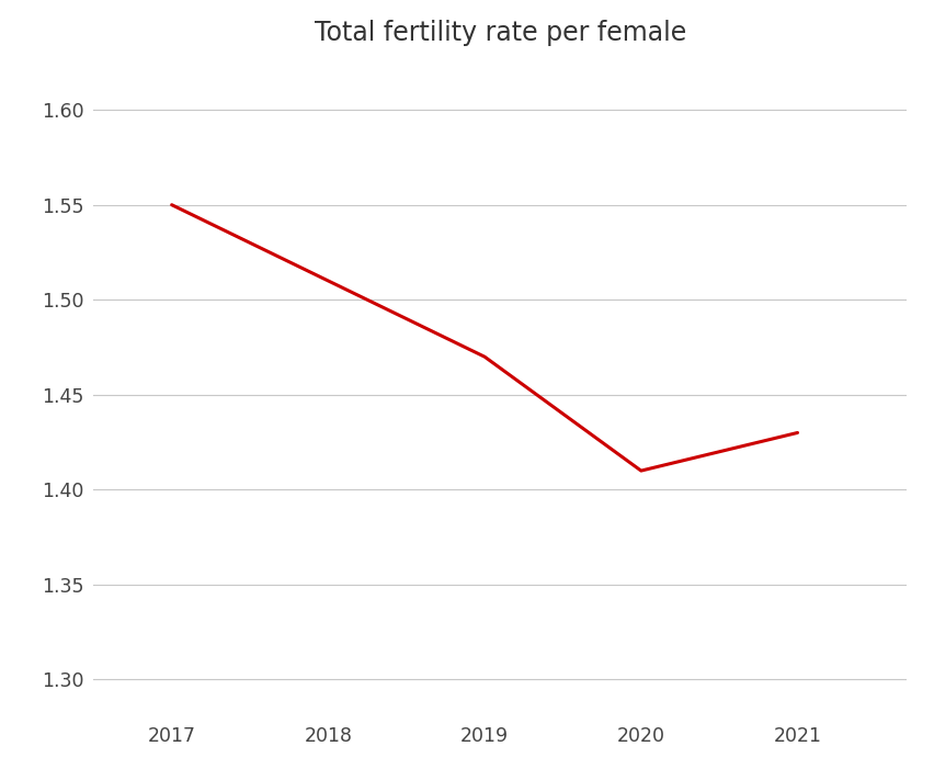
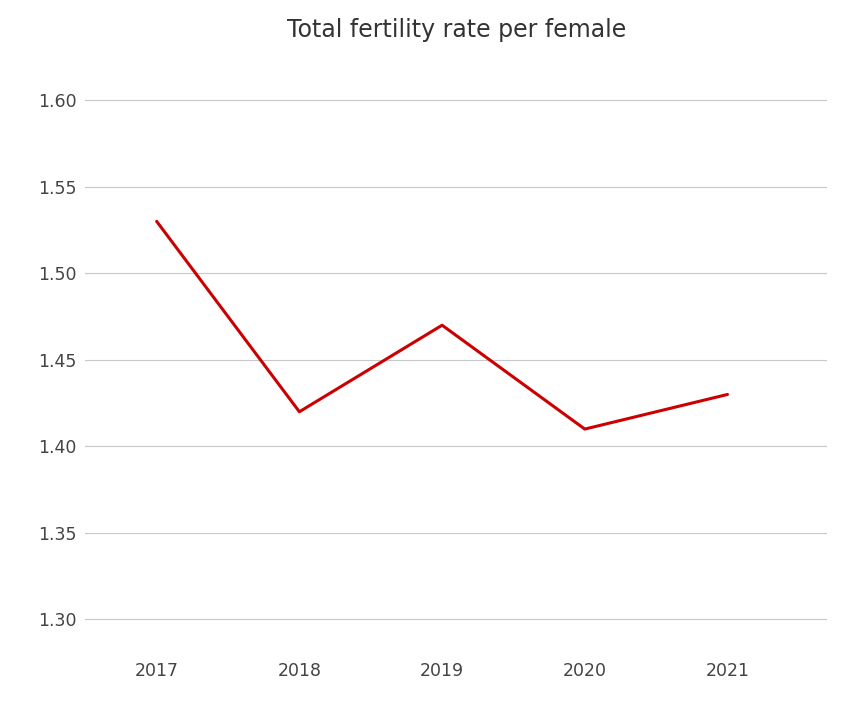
2017: 1.55 -> 1.53
2018: 1.51 -> 1.42
